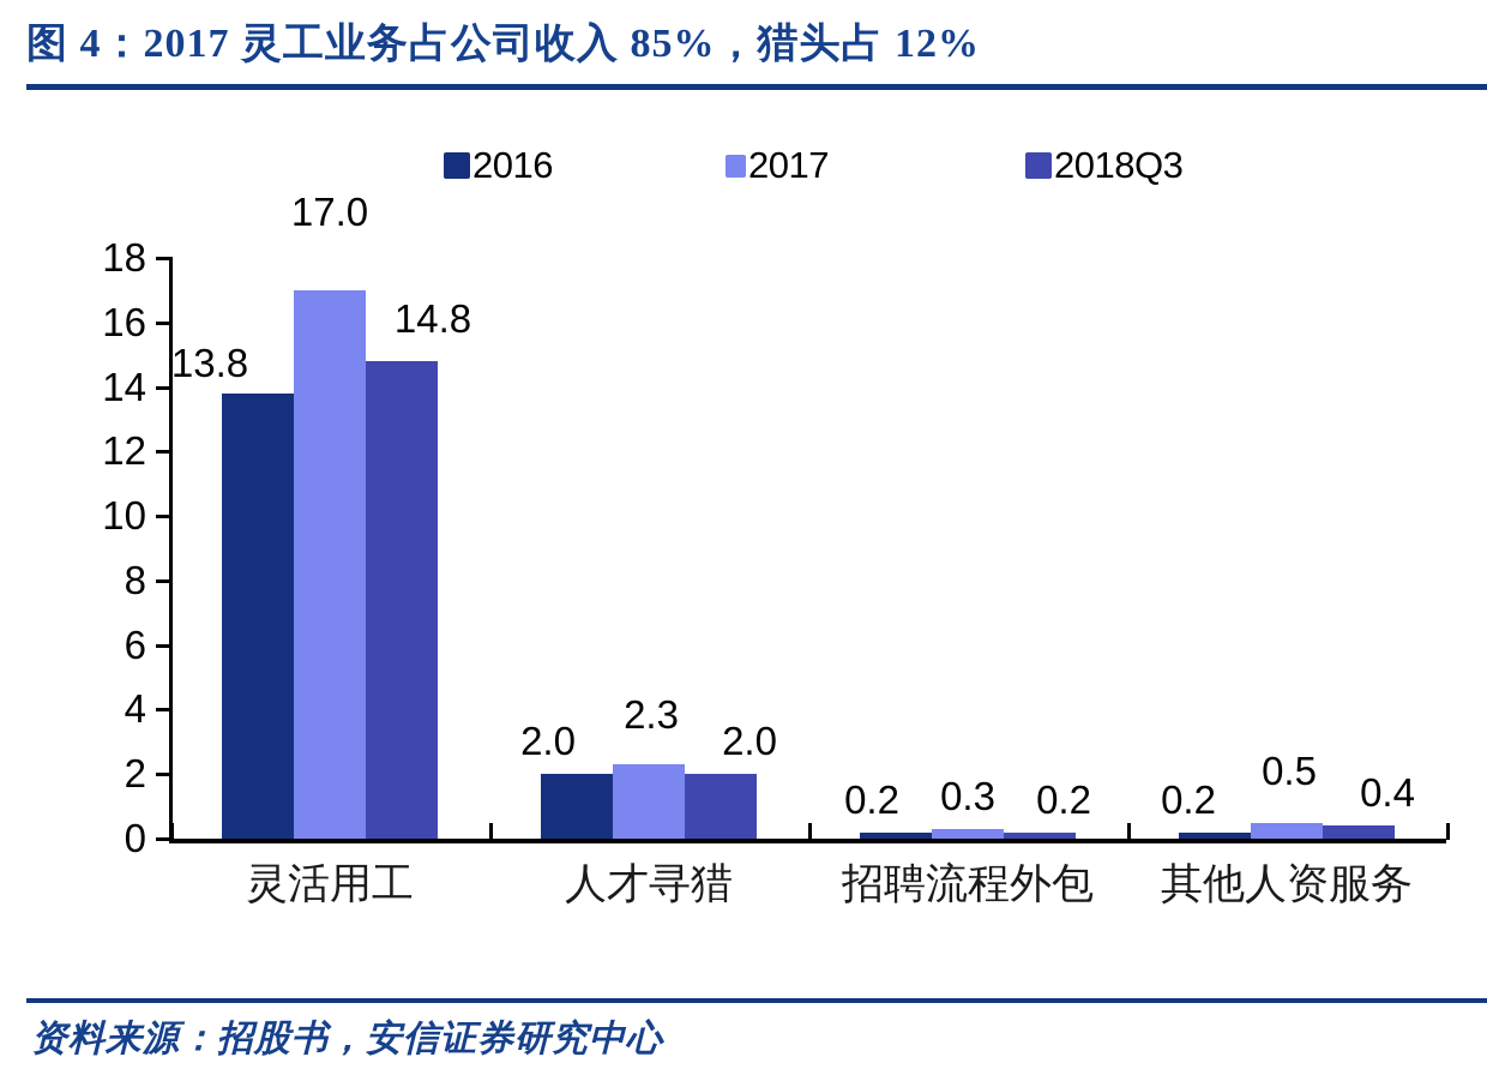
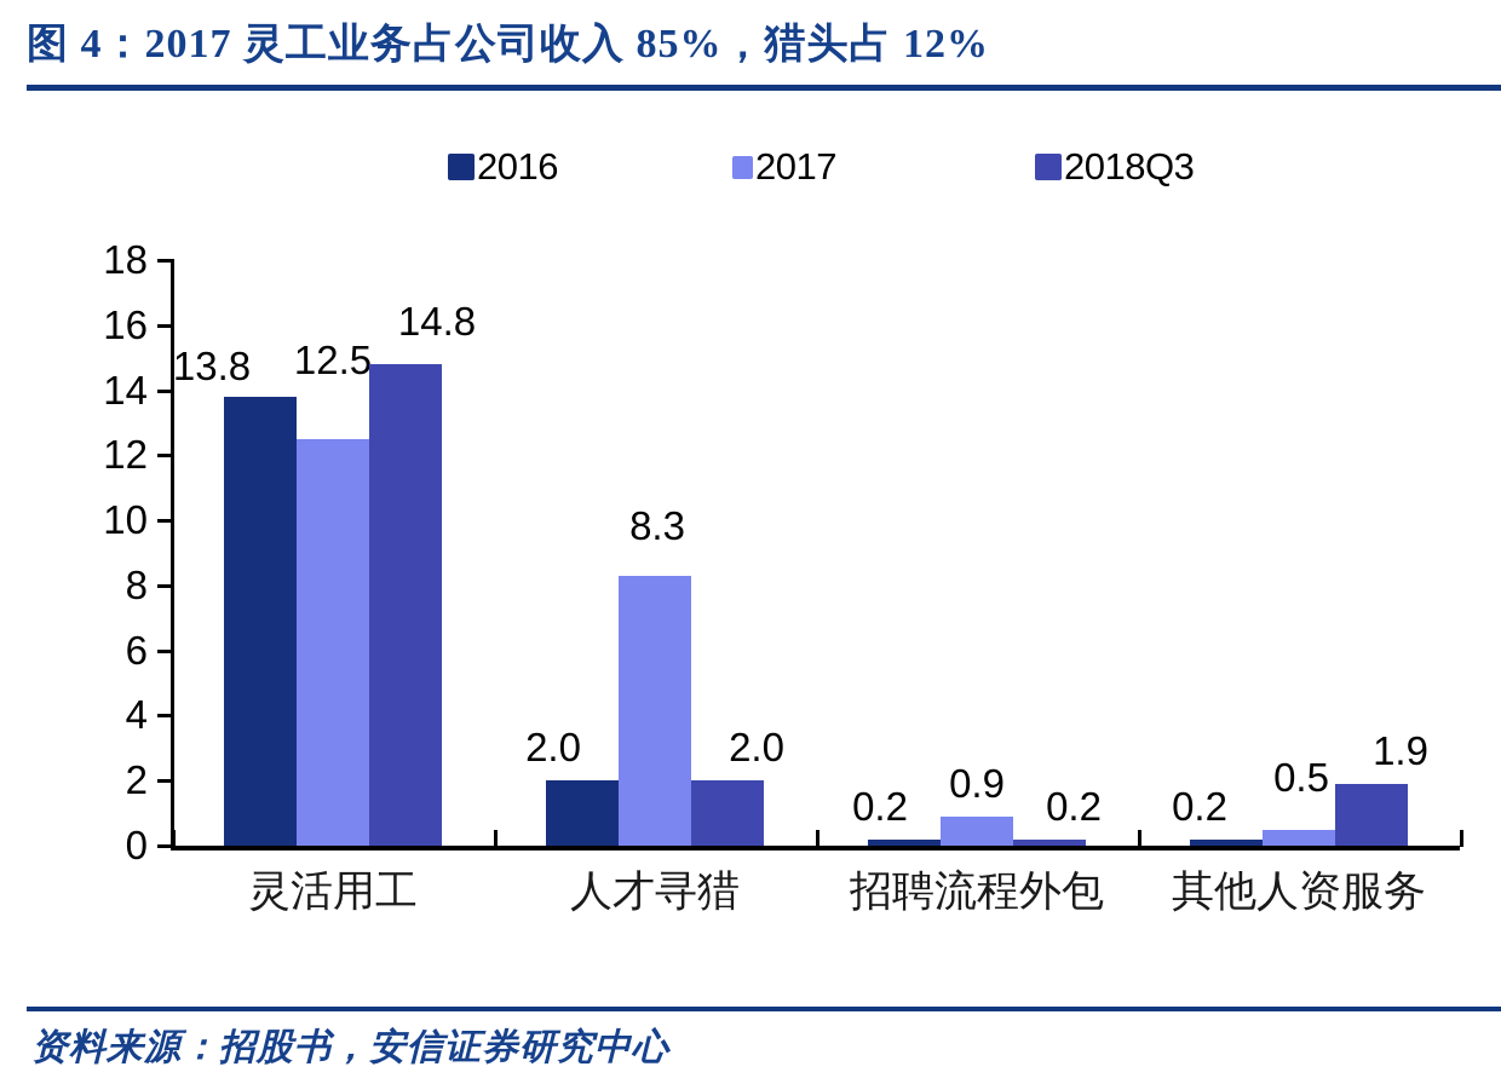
2017/灵活用工: 17.0 -> 12.5
2017/人才寻猎: 2.3 -> 8.3
2017/招聘流程外包: 0.3 -> 0.9
2018Q3/其他人资服务: 0.4 -> 1.9
